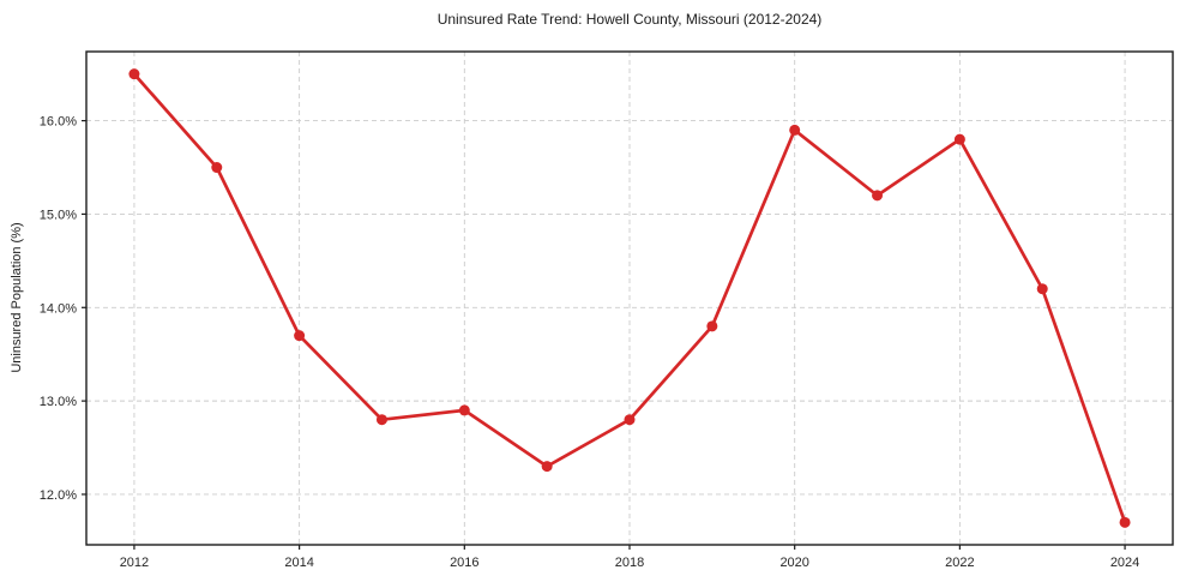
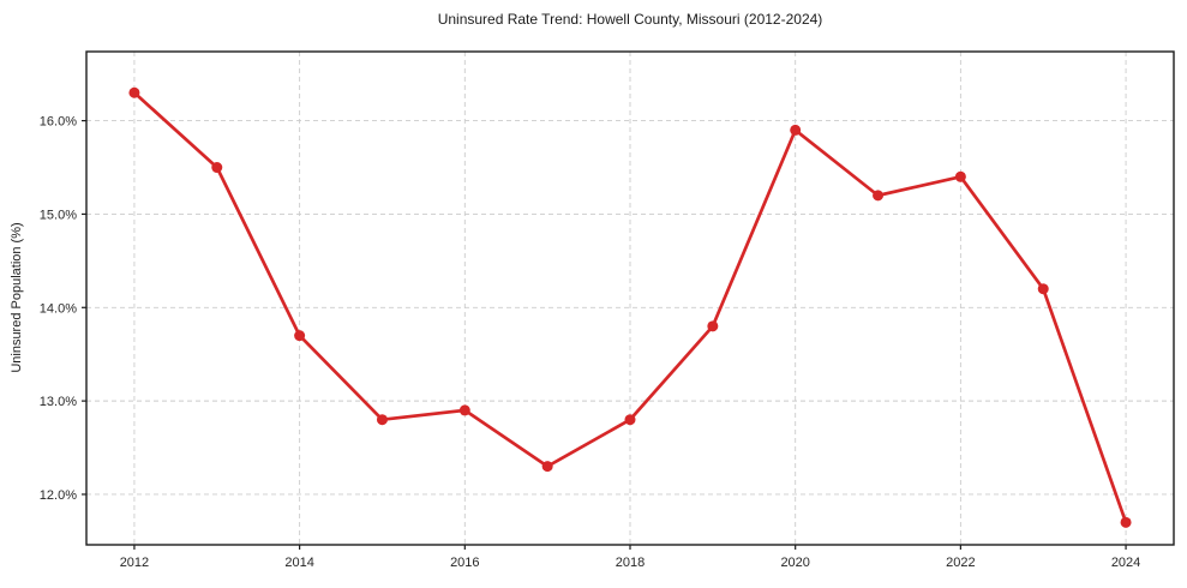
2012: 16.5% -> 16.3%
2022: 15.8% -> 15.4%
